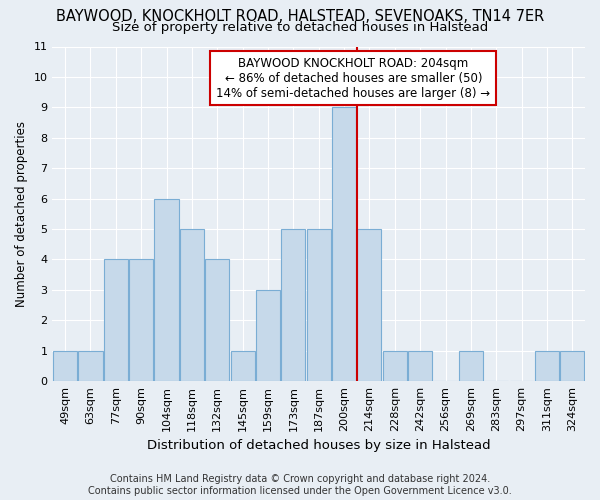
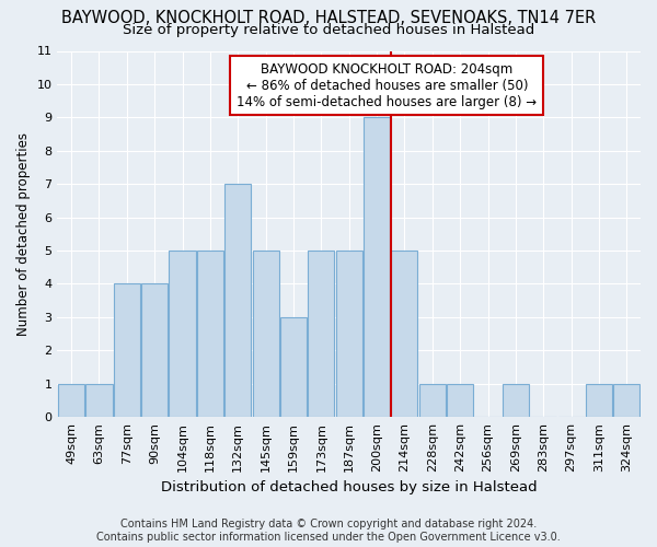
104sqm: 6 -> 5
132sqm: 4 -> 7
145sqm: 1 -> 5
